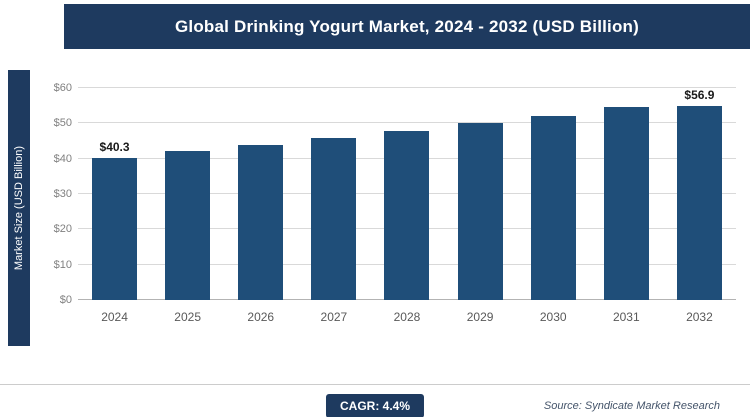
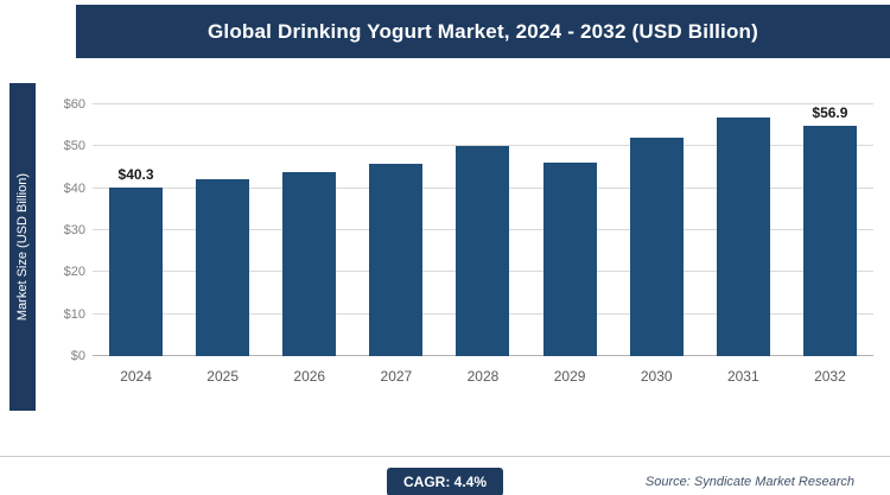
2028: $48 -> $50
2029: $50 -> $46
2031: $54 -> $57
